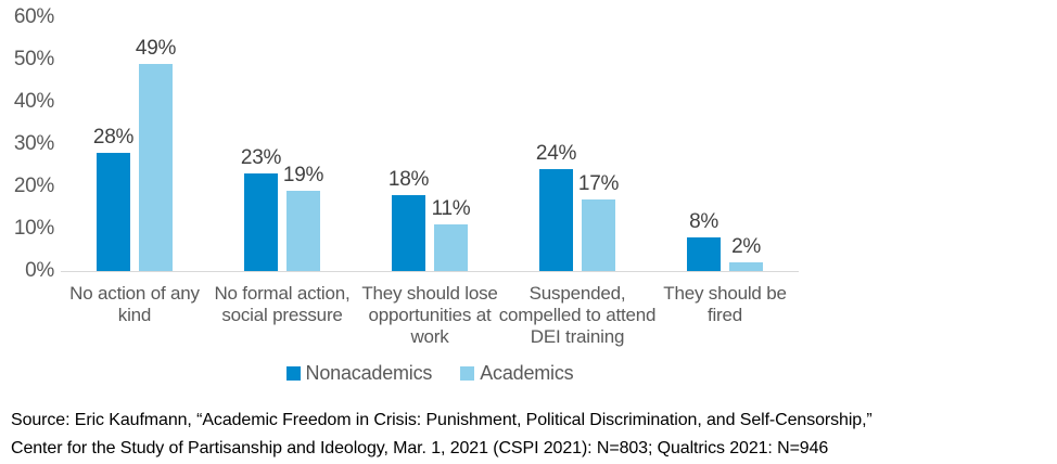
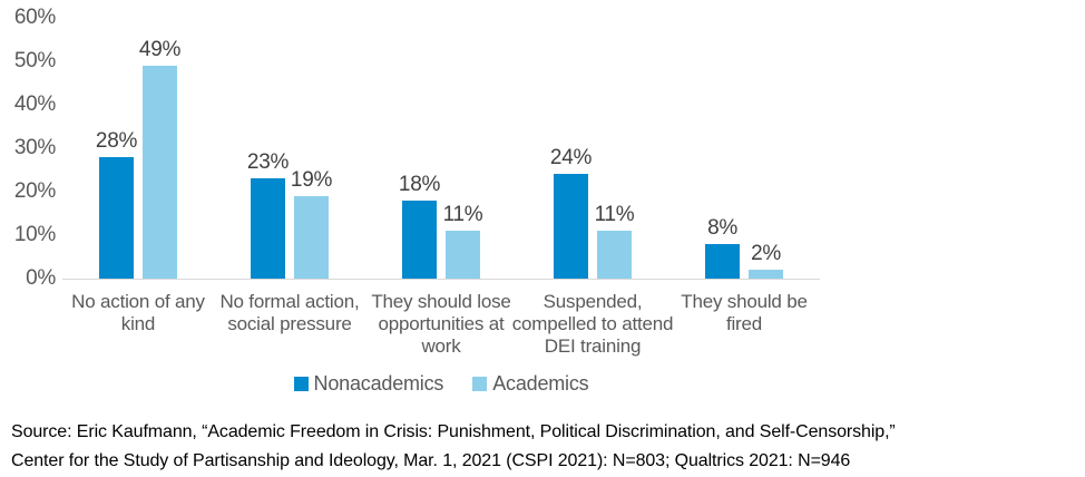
Academics/Suspended, compelled to attend DEI training: 17% -> 11%
